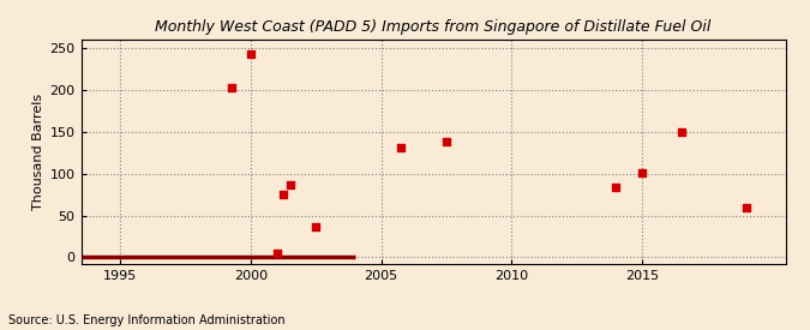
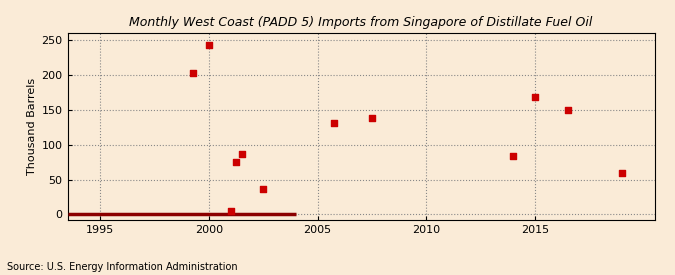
2015: 101 -> 168
